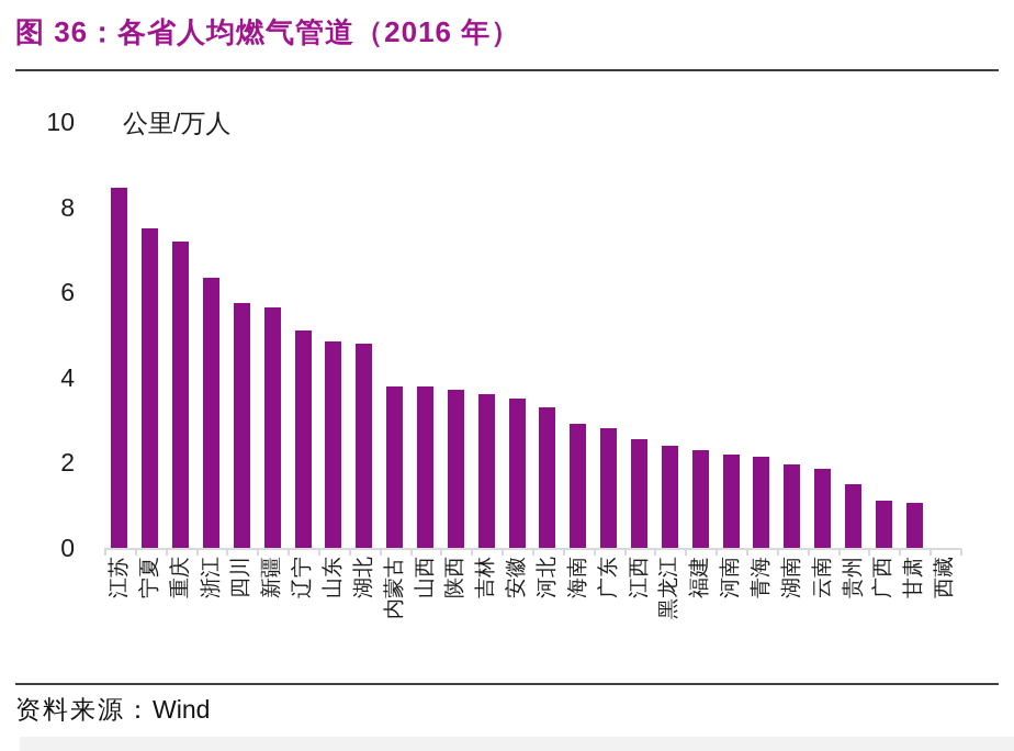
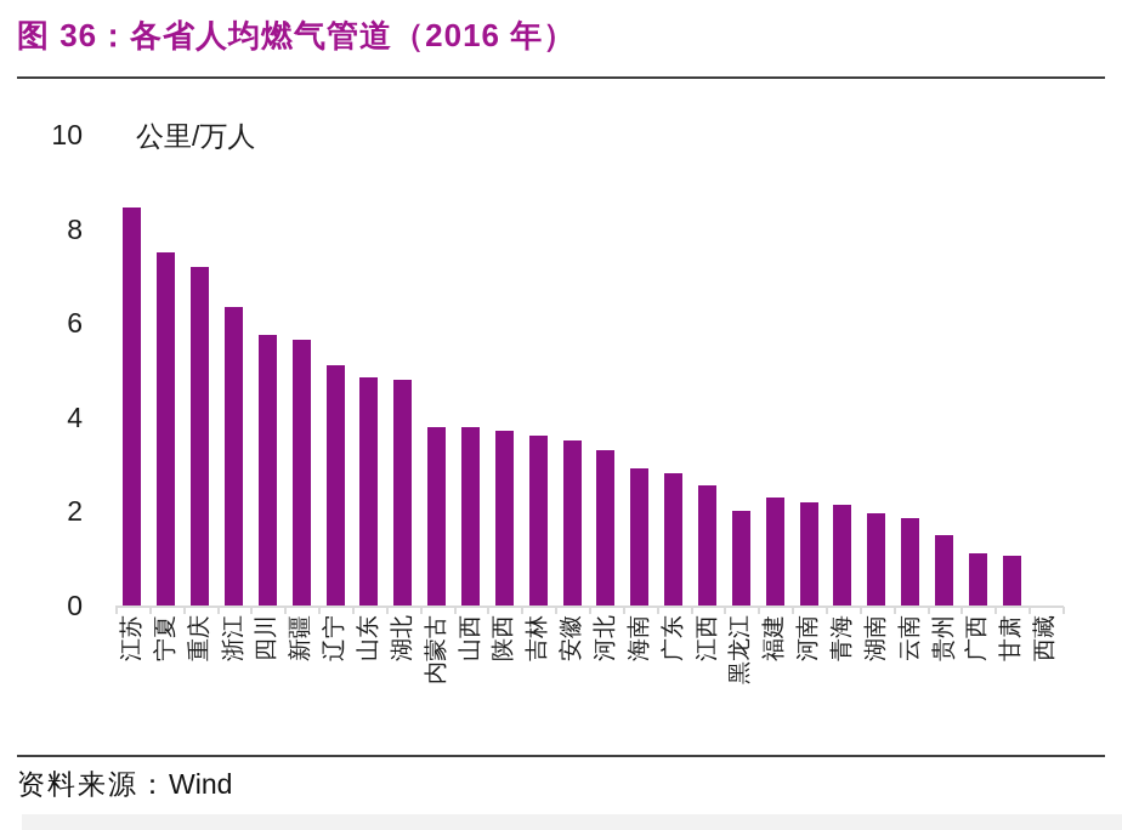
黑龙江: 2.4 -> 2.0
